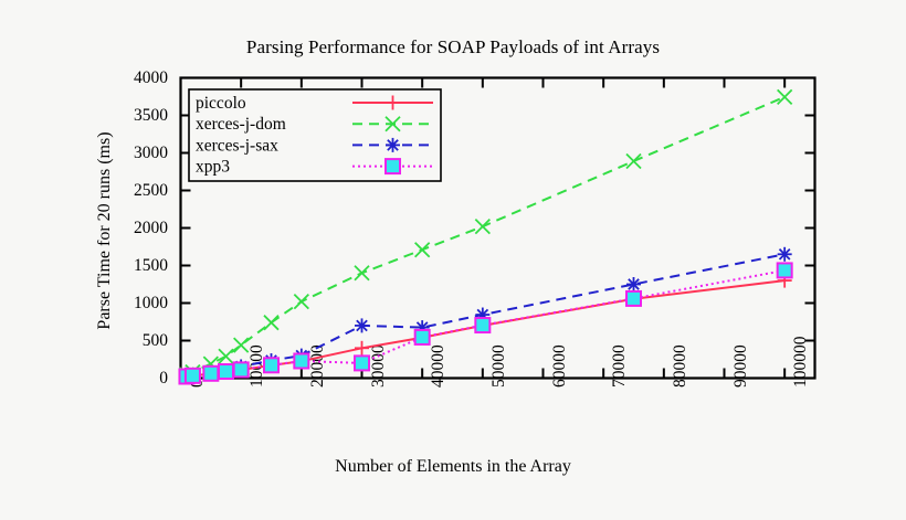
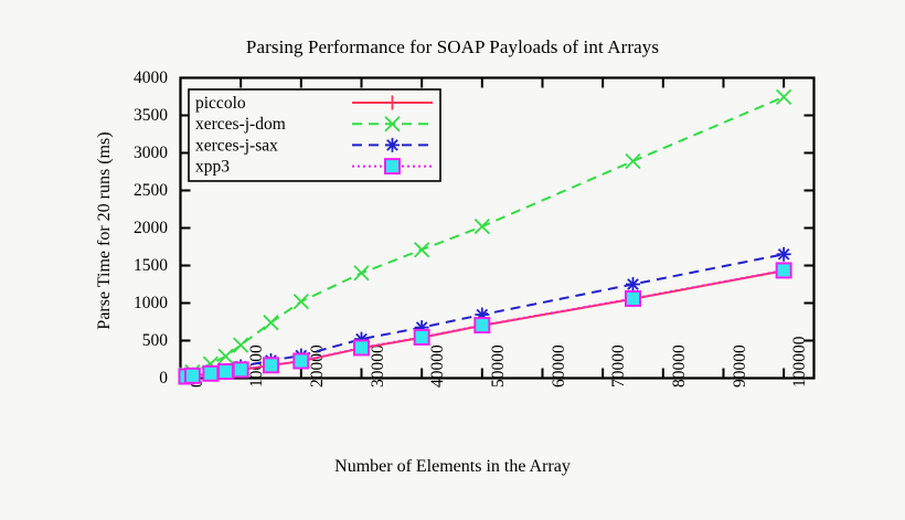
xerces-j-sax/30000: 700 -> 500
xpp3/30000: 200 -> 400
piccolo/100000: 1300 -> 1400
